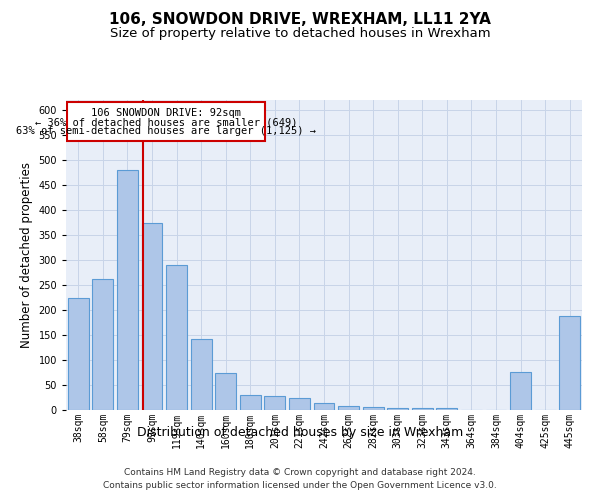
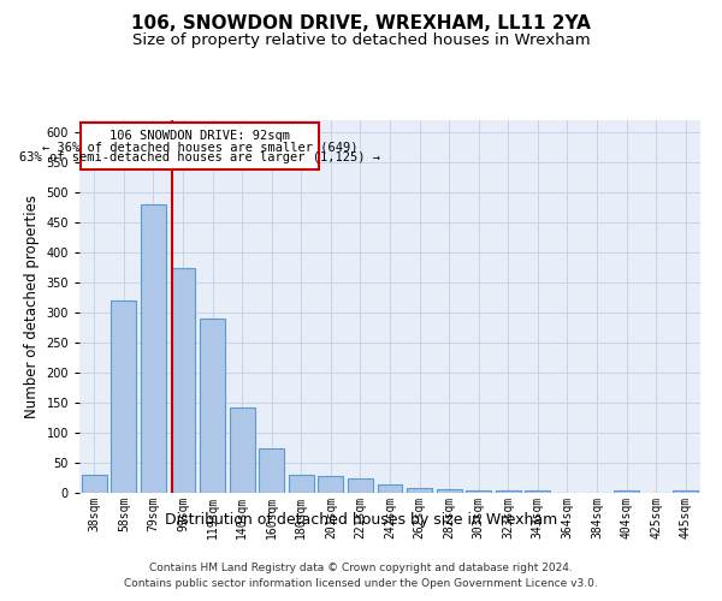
38sqm: 224 -> 30
58sqm: 262 -> 320
404sqm: 76 -> 5
445sqm: 188 -> 5
